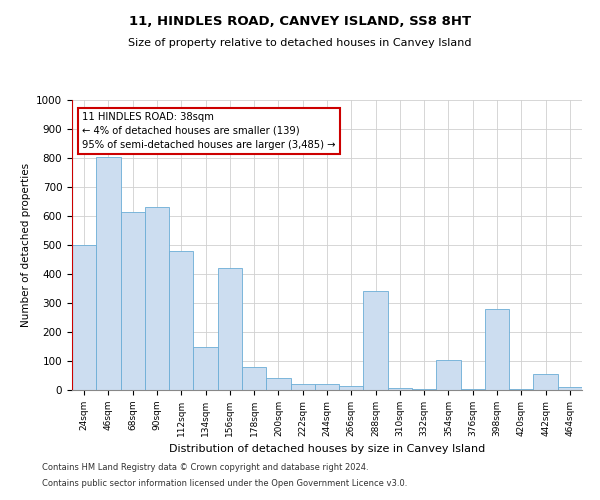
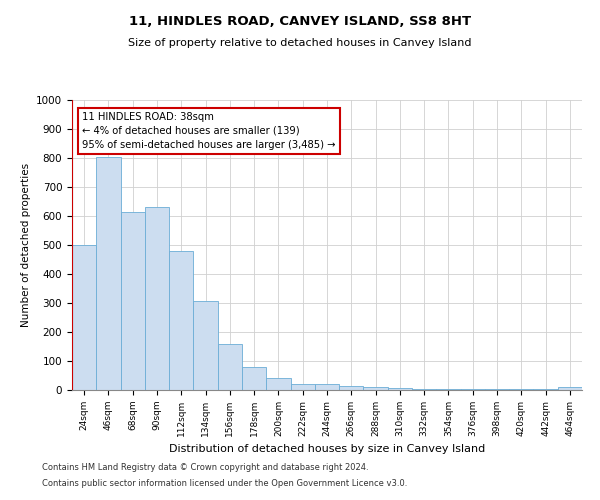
134sqm: 150 -> 308
156sqm: 420 -> 160
288sqm: 340 -> 12
354sqm: 105 -> 3
398sqm: 280 -> 2
442sqm: 55 -> 2
